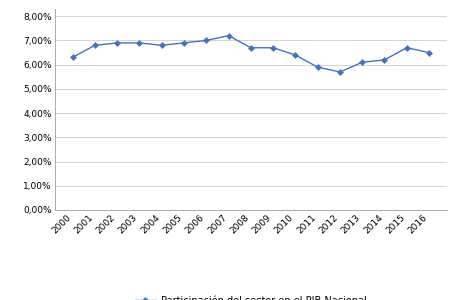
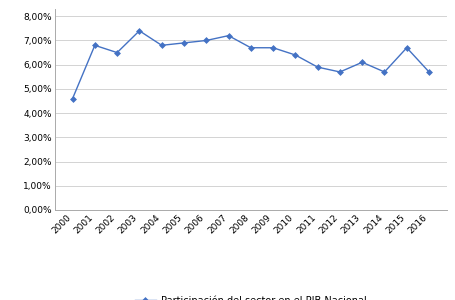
2000: 6,3% -> 4,6%
2002: 6,9% -> 6,5%
2003: 6,9% -> 7,4%
2014: 6,2% -> 5,7%
2016: 6,5% -> 5,7%
